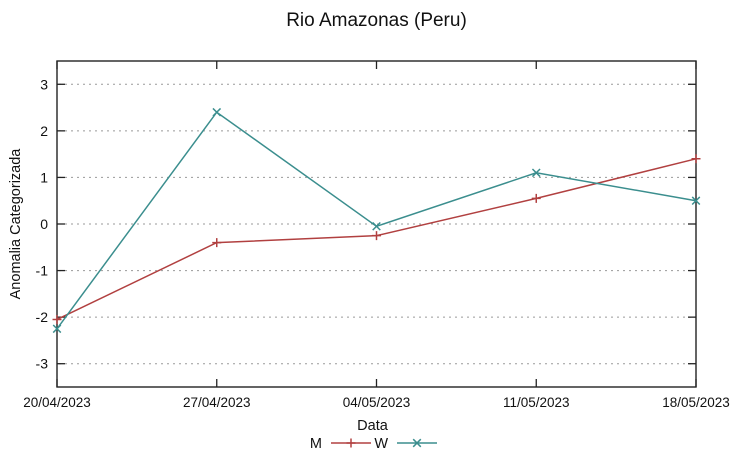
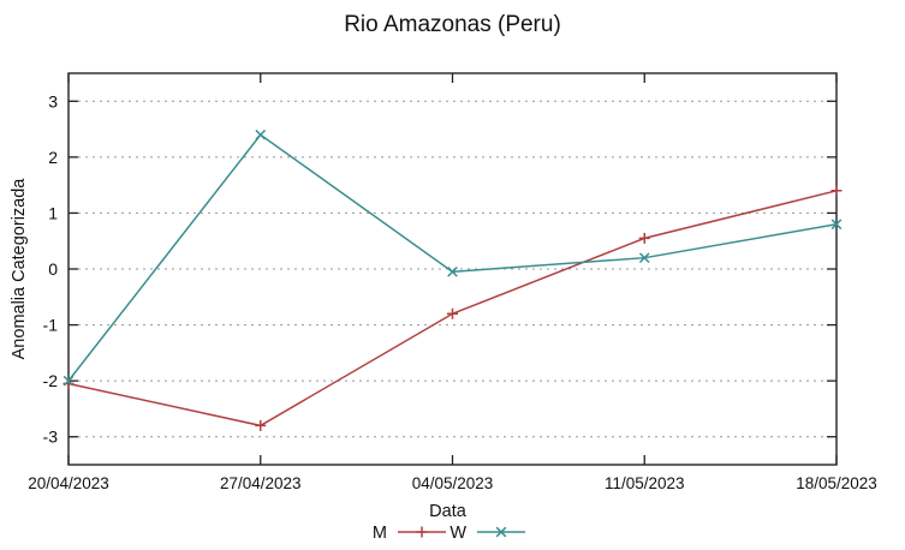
W/20/04/2023: -2.2 -> -2.0
M/27/04/2023: -0.4 -> -2.8
M/04/05/2023: -0.2 -> -0.8
W/11/05/2023: 1.1 -> 0.2
W/18/05/2023: 0.5 -> 0.8
